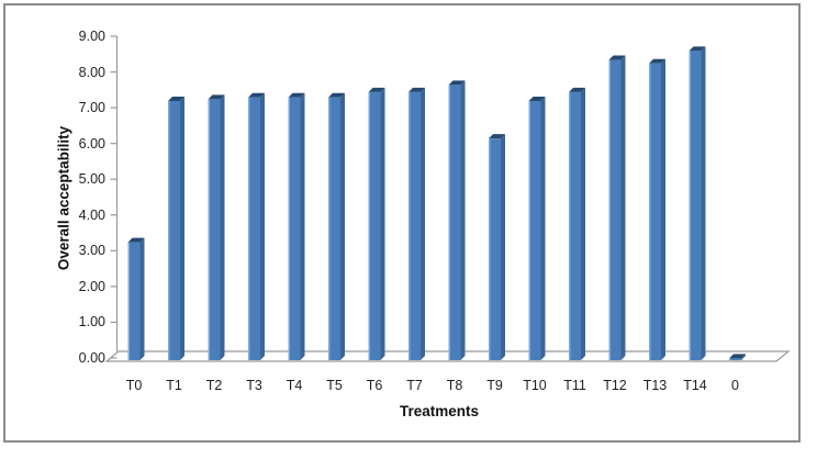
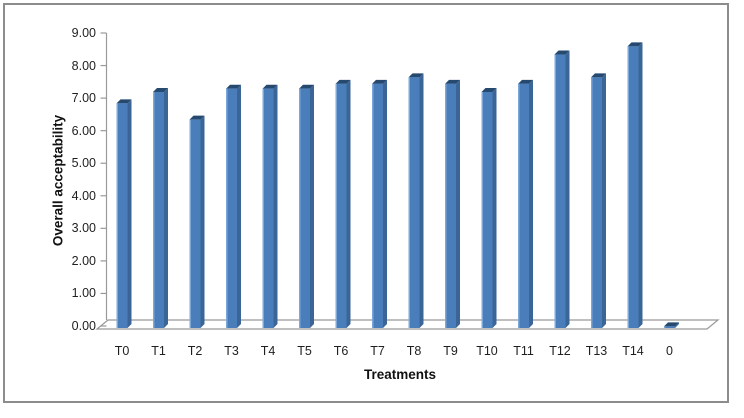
T0: 3.3 -> 6.9
T2: 7.3 -> 6.4
T9: 6.2 -> 7.5
T13: 8.3 -> 7.7
